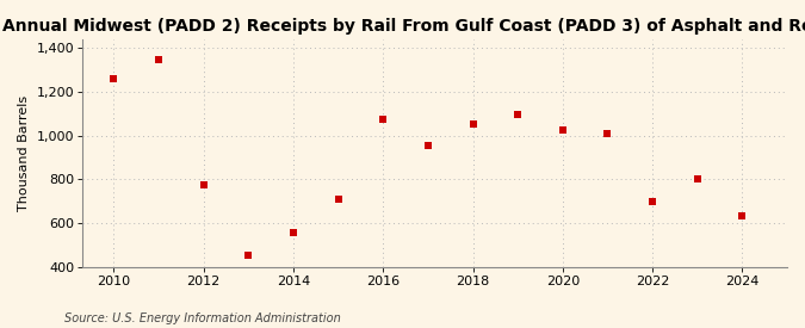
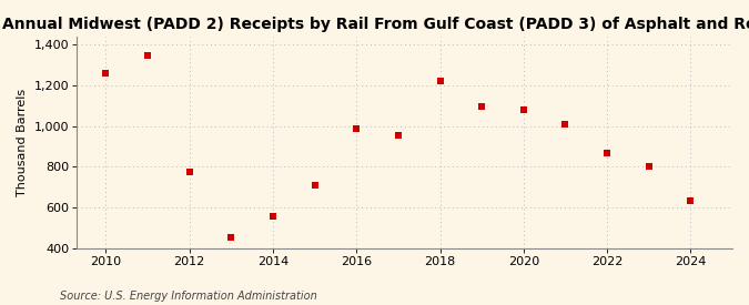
2016: 1,080 -> 990
2018: 1,050 -> 1,220
2020: 1,020 -> 1,080
2022: 700 -> 870
